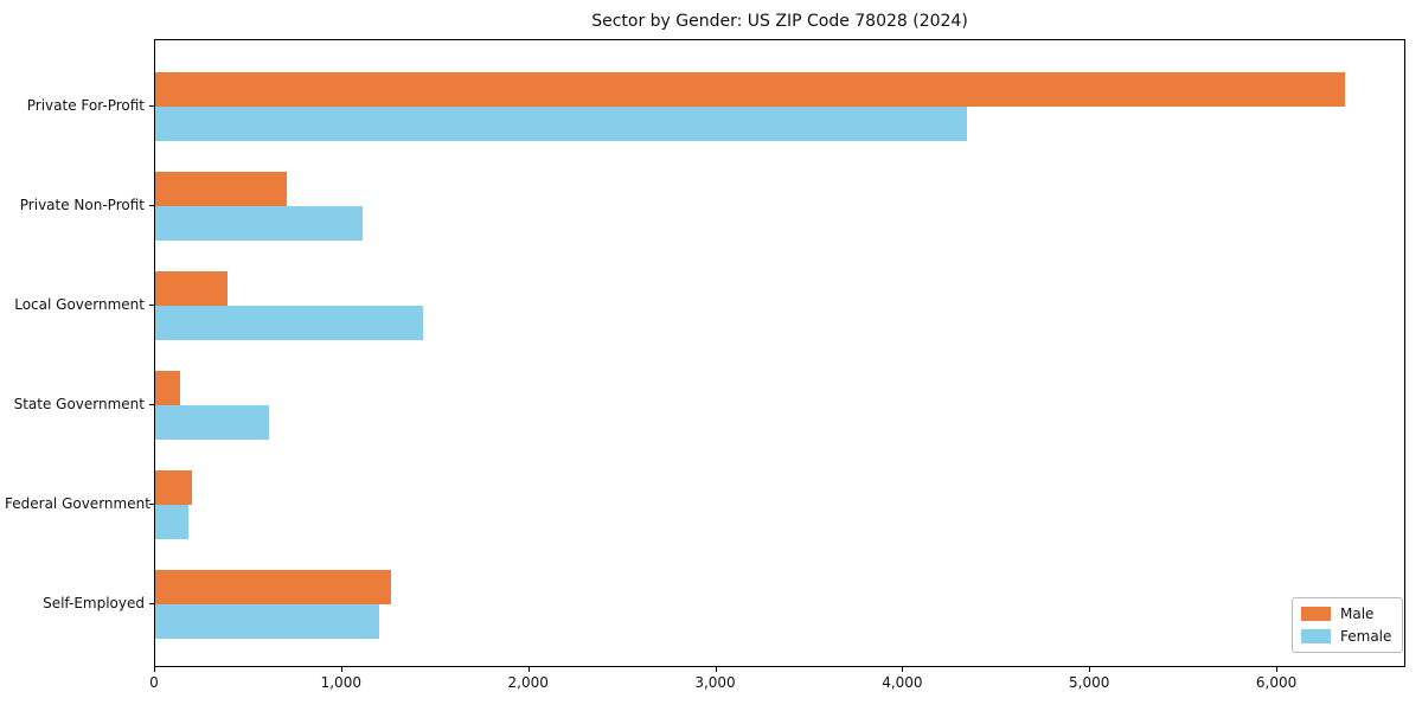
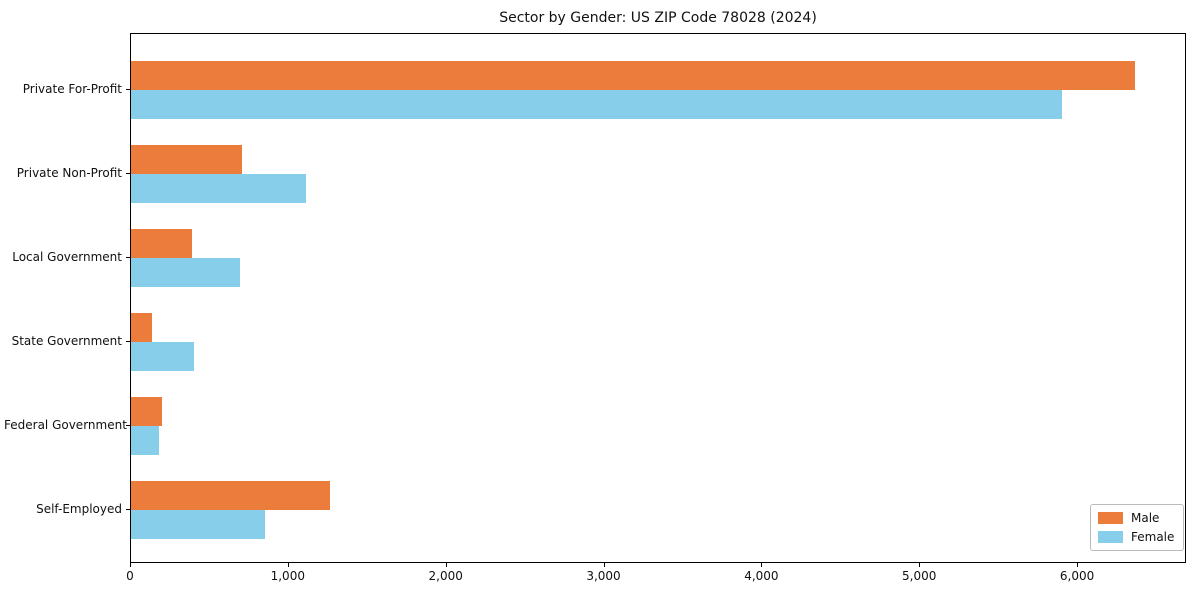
Female/Private For-Profit: 4340 -> 5900
Female/Local Government: 1430 -> 690
Female/State Government: 610 -> 400
Female/Self-Employed: 1200 -> 850
